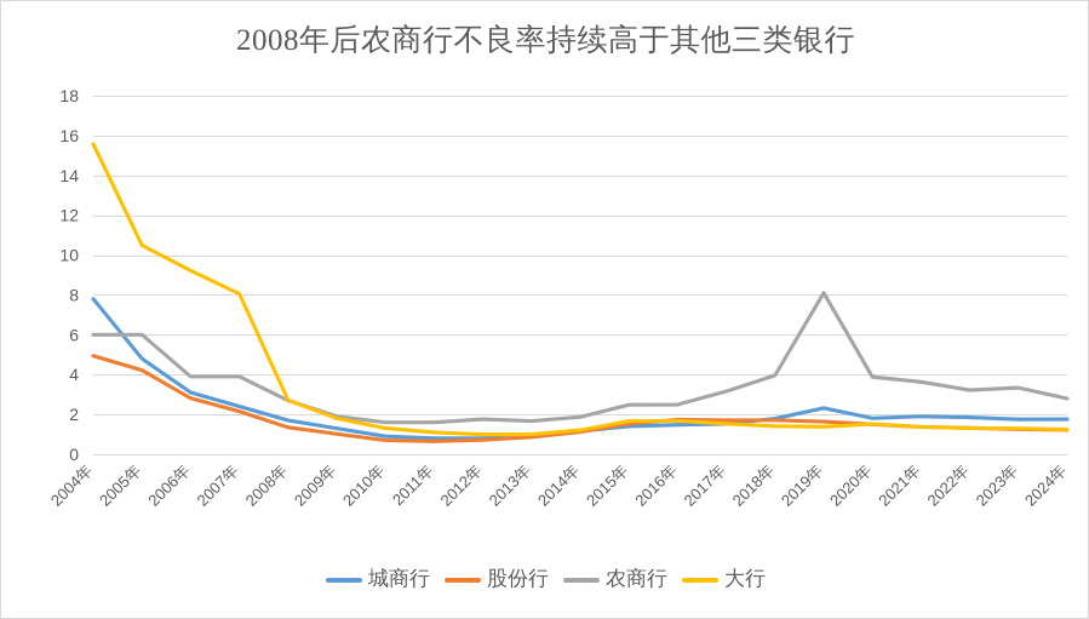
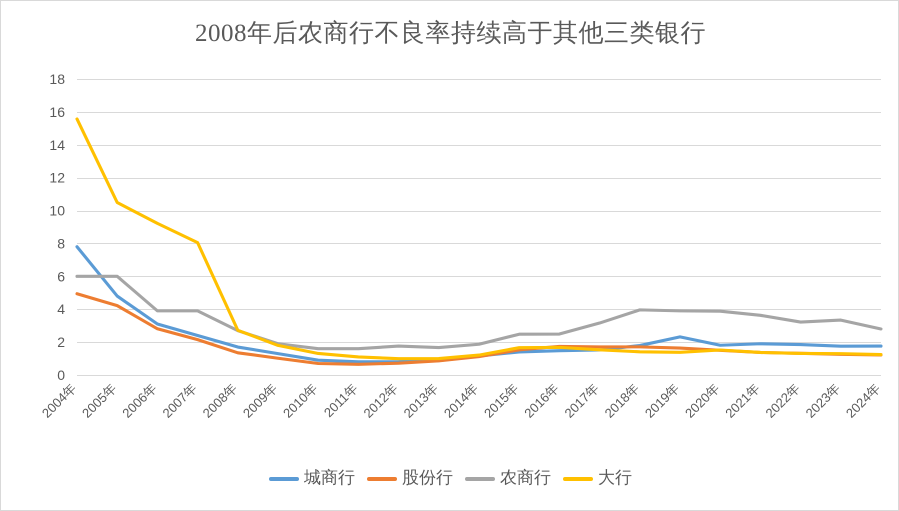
农商行/2019年: 8.1 -> 3.9
